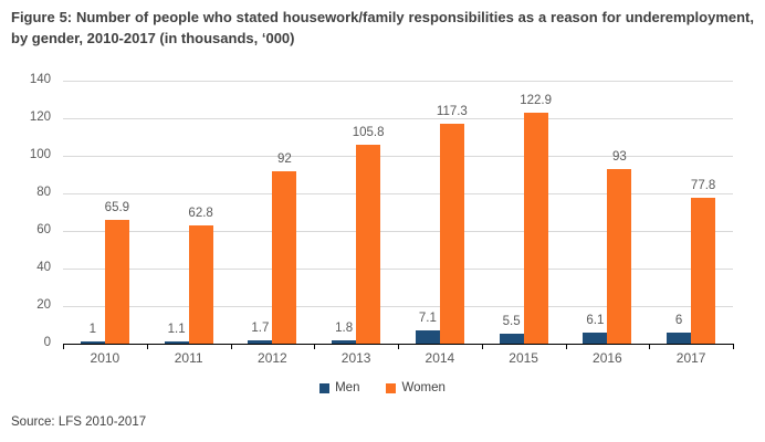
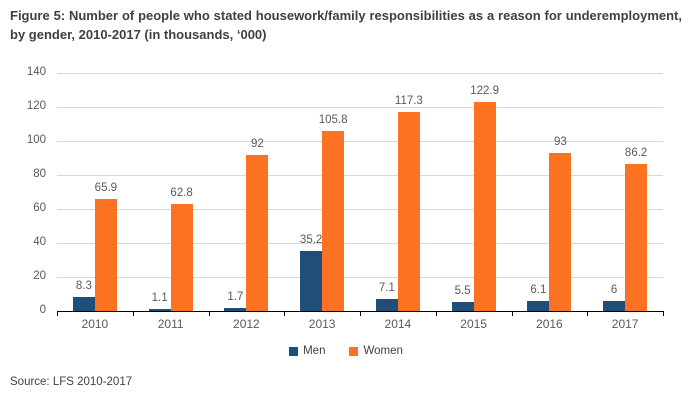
Men/2010: 1 -> 8.3
Men/2013: 1.8 -> 35.2
Women/2017: 77.8 -> 86.2
